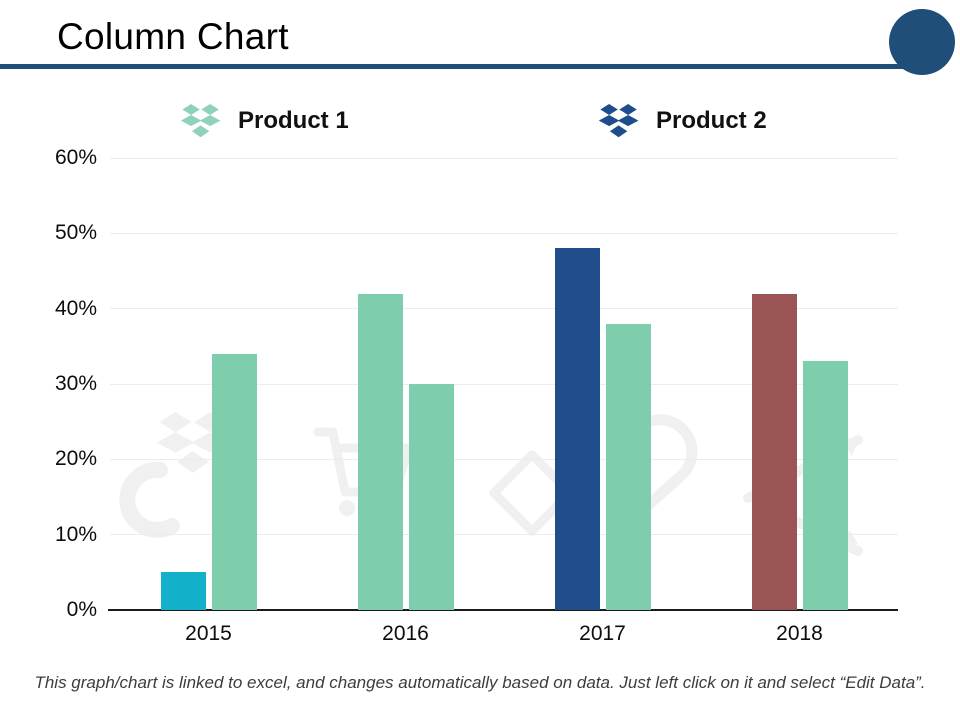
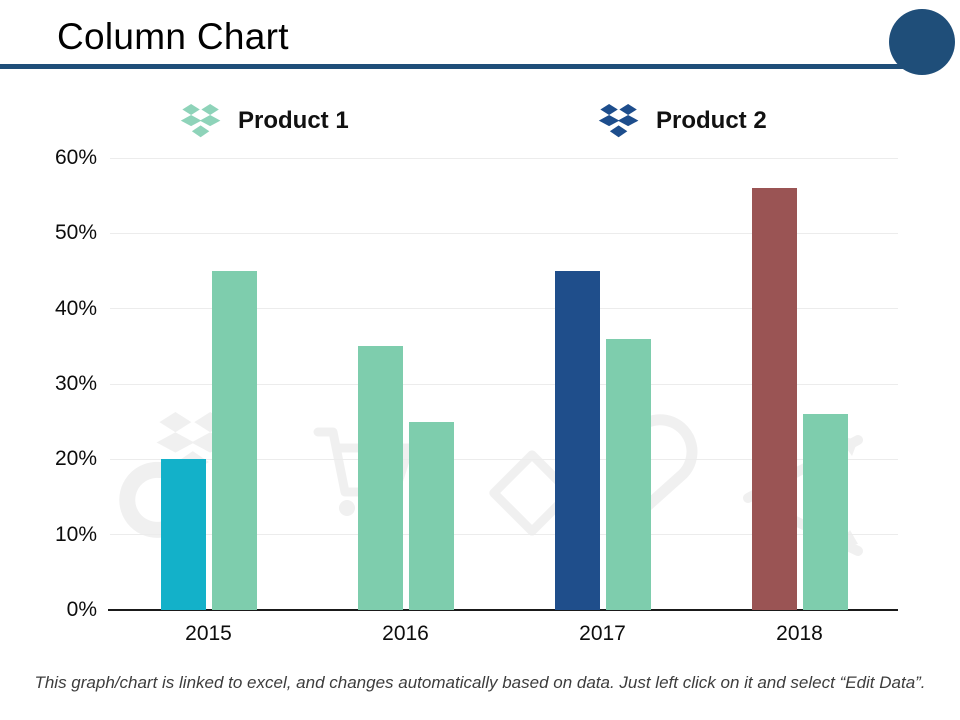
Product 1/2015: 5% -> 20%
Product 2/2015: 34% -> 45%
Product 1/2016: 42% -> 35%
Product 2/2016: 30% -> 25%
Product 1/2017: 48% -> 45%
Product 2/2017: 38% -> 36%
Product 1/2018: 42% -> 56%
Product 2/2018: 33% -> 26%
